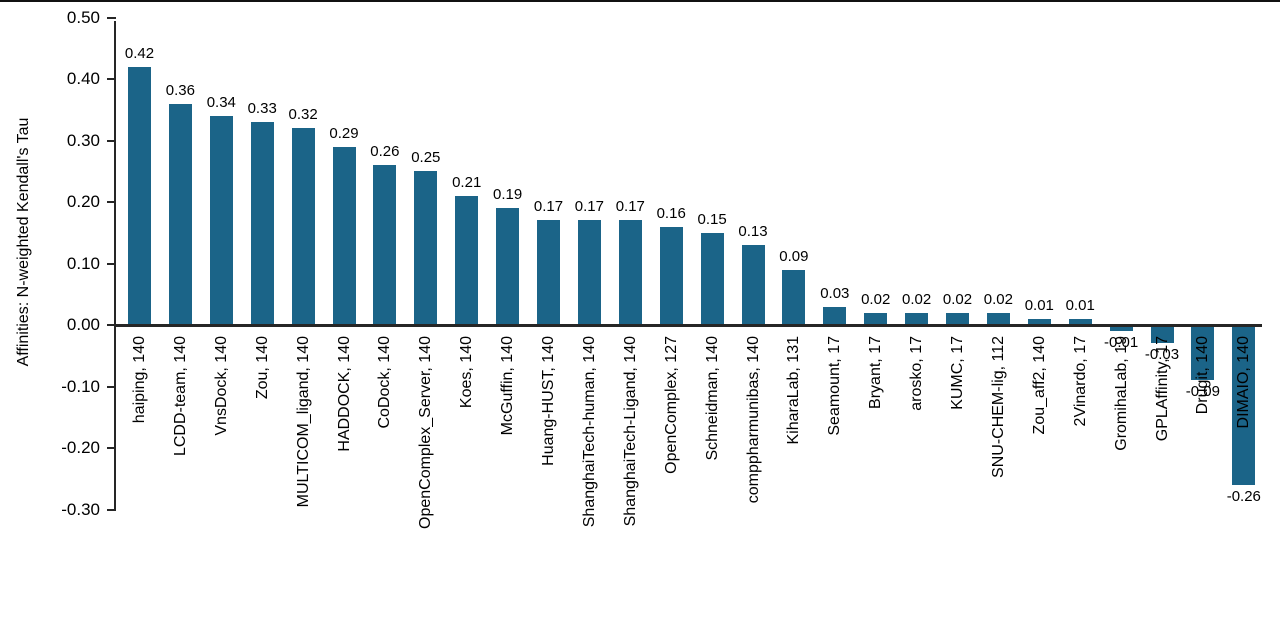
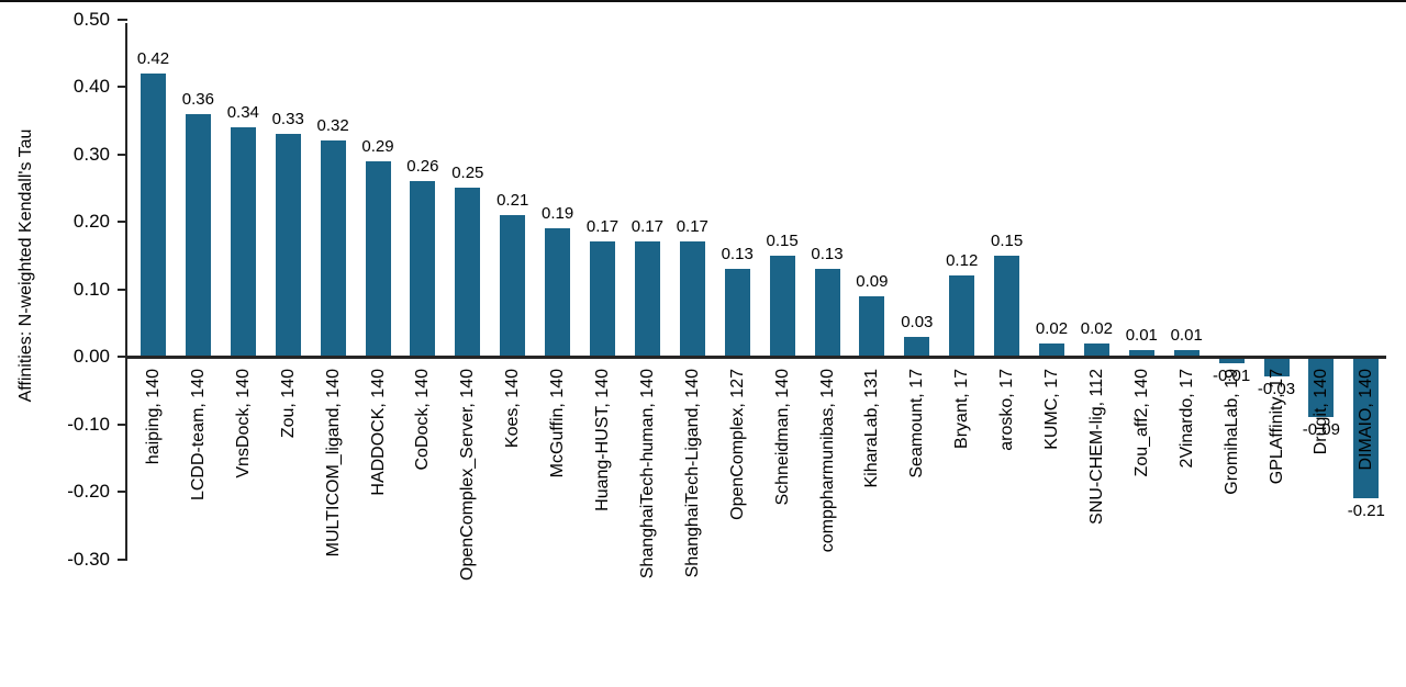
OpenComplex, 127: 0.16 -> 0.13
Bryant, 17: 0.02 -> 0.12
arosko, 17: 0.02 -> 0.15
DIMAIO, 140: -0.26 -> -0.21
